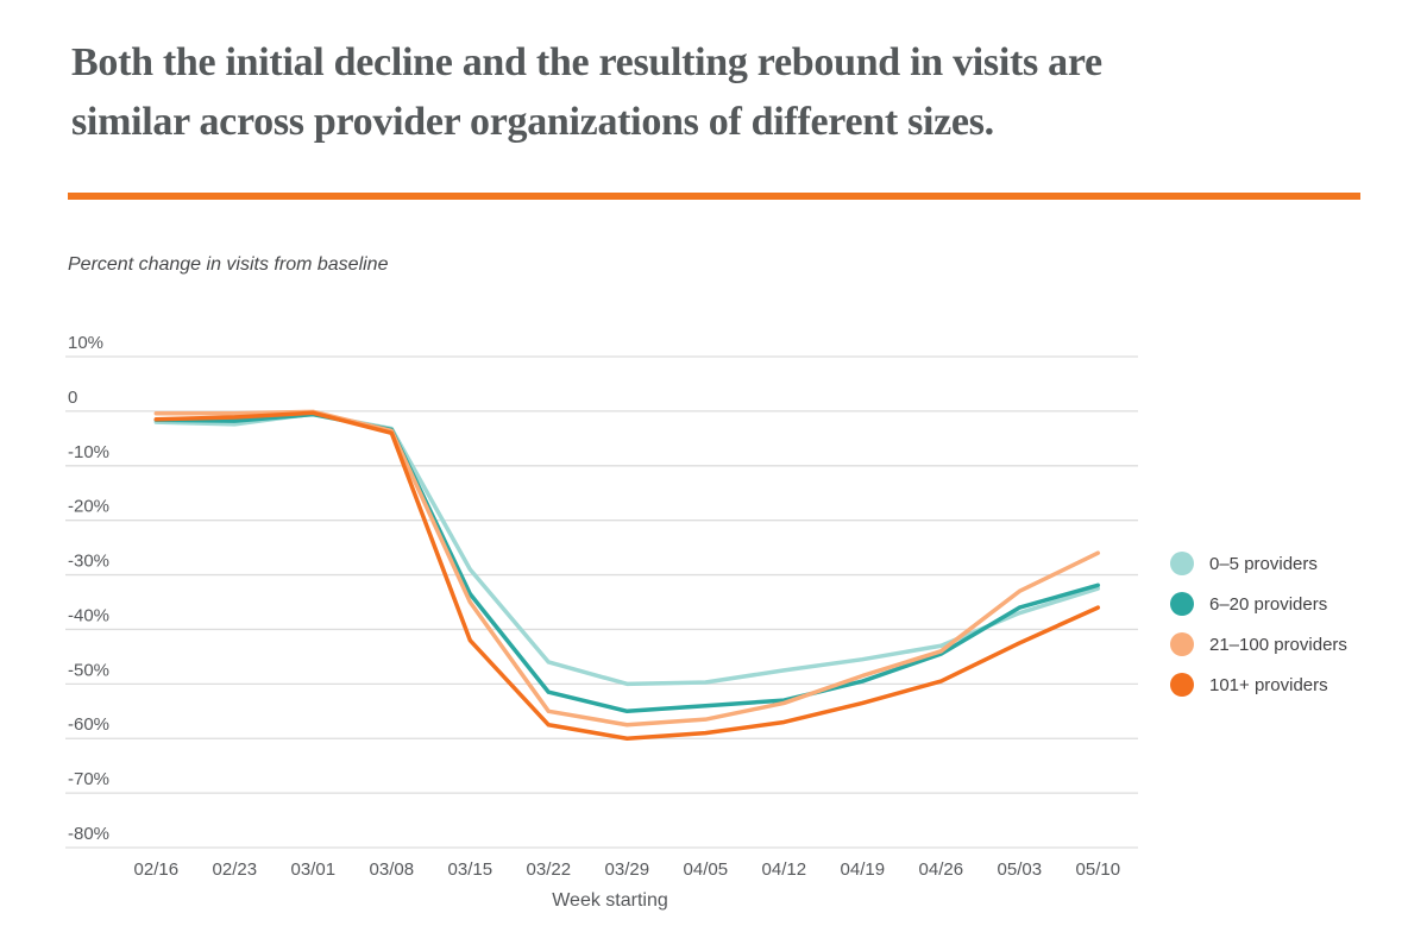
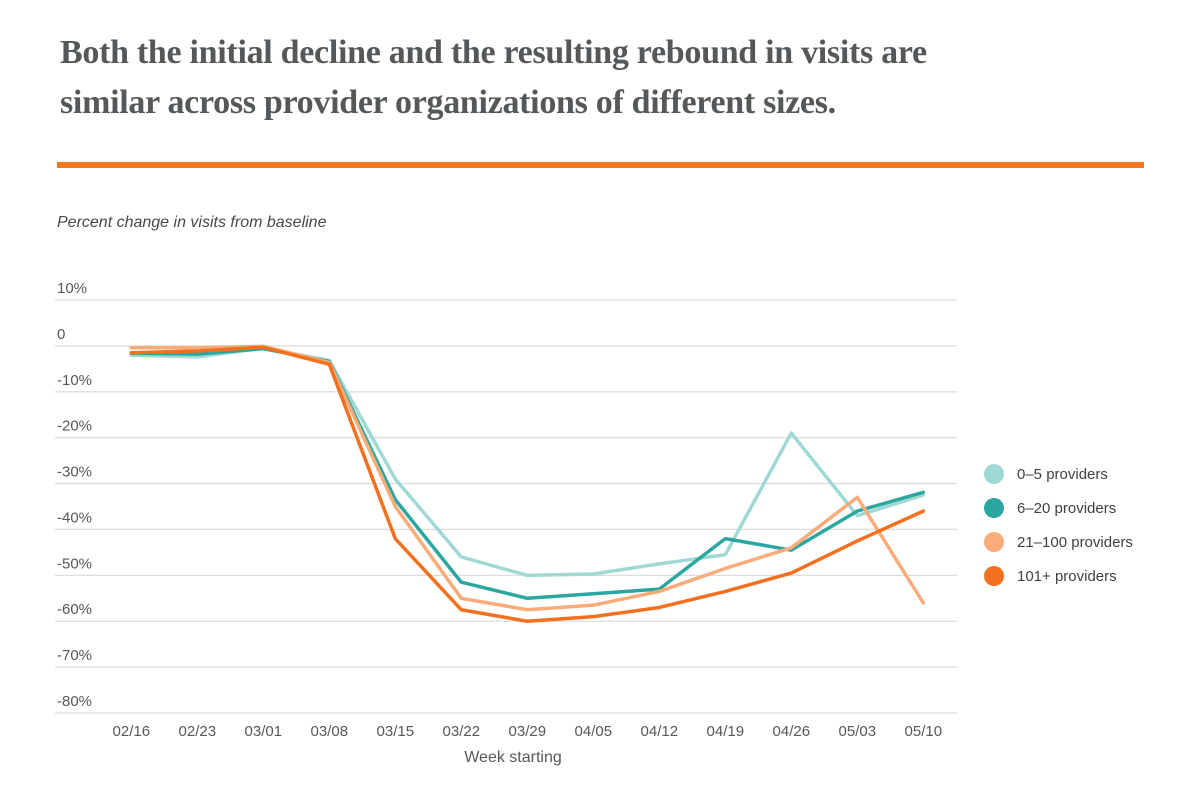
6–20 providers/04/19: -50% -> -42%
0–5 providers/04/26: -43% -> -19%
21–100 providers/05/10: -26% -> -56%
